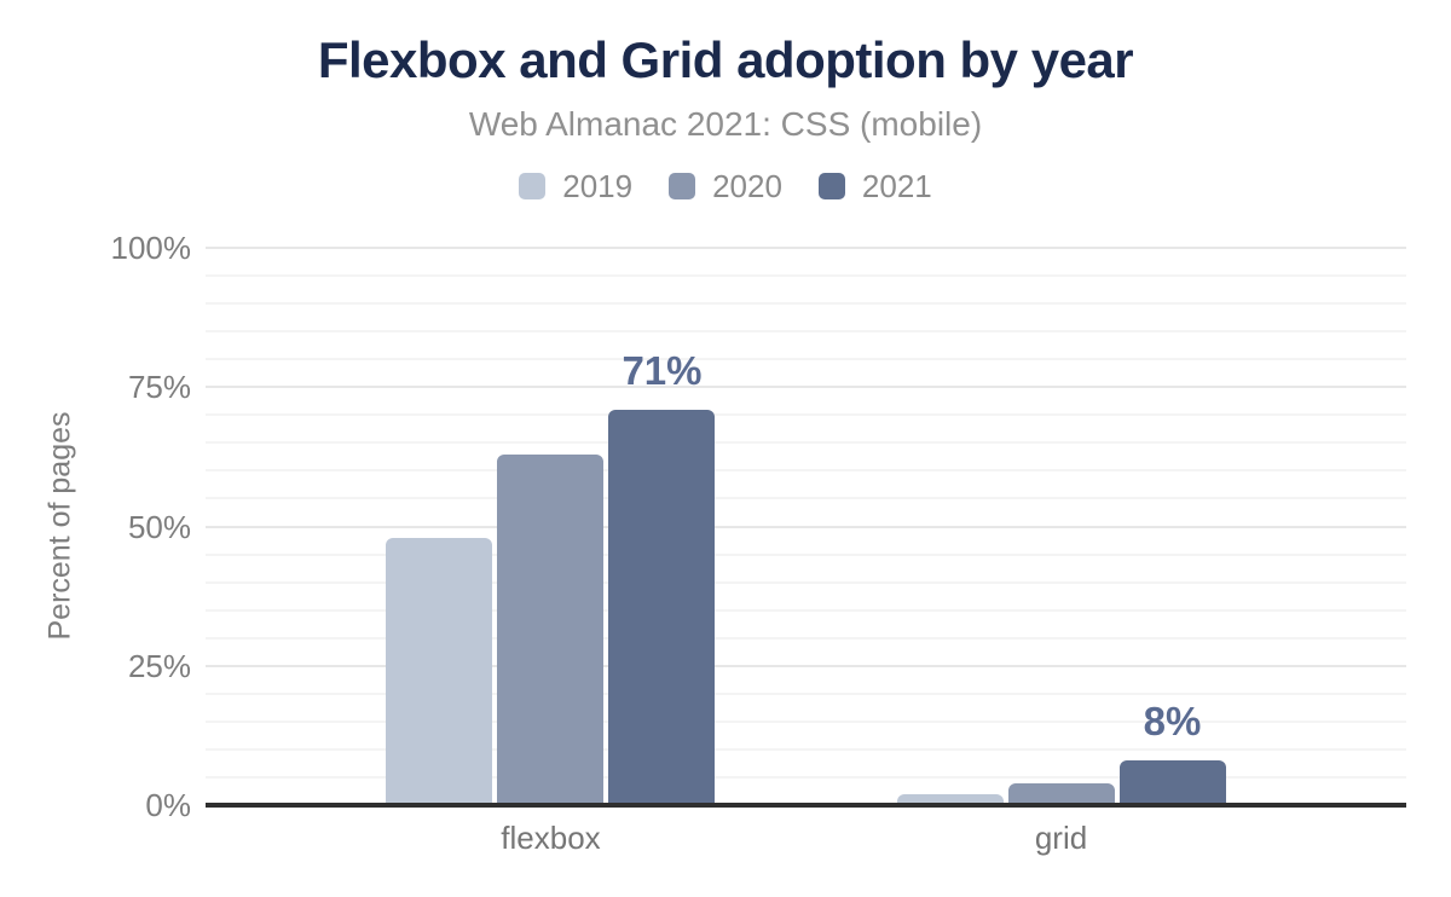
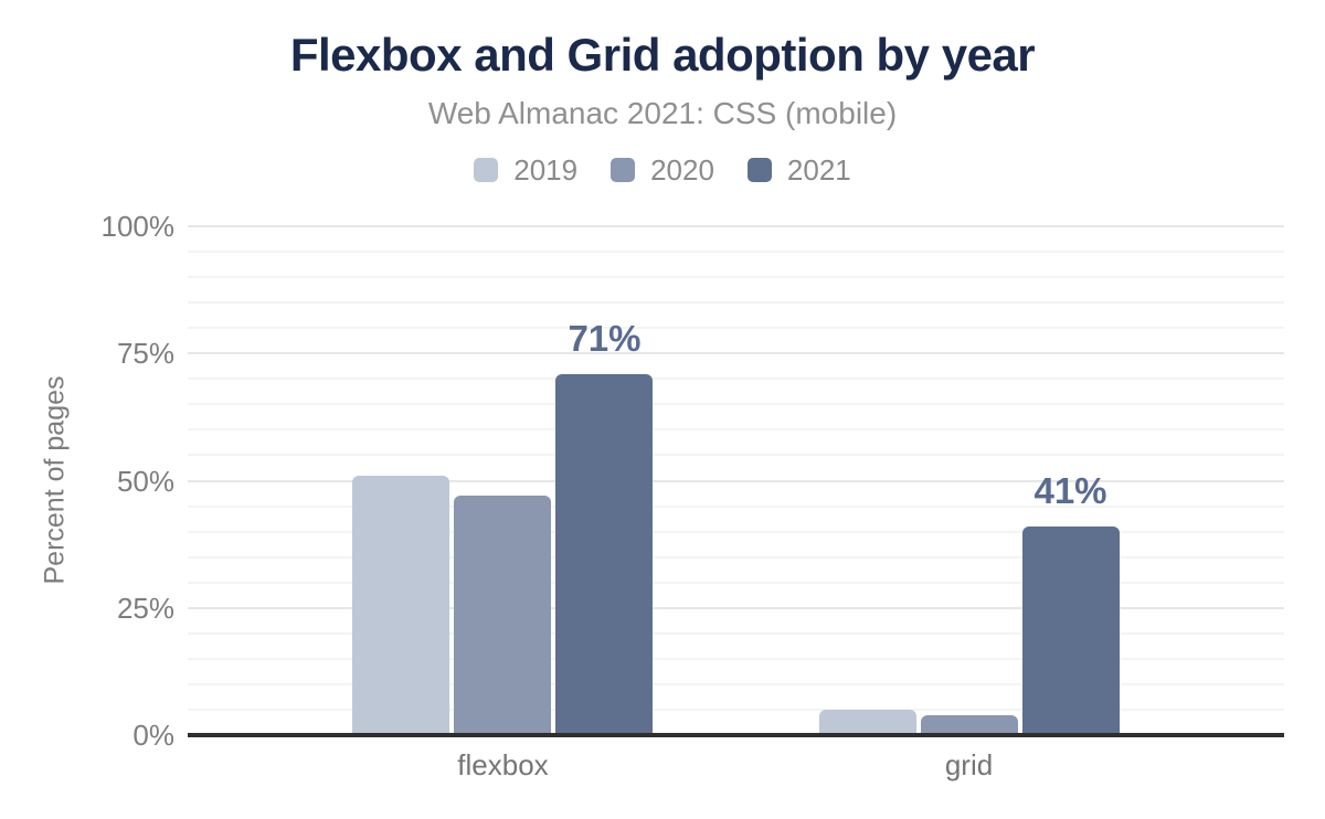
2019/flexbox: 48% -> 51%
2020/flexbox: 63% -> 47%
2019/grid: 2% -> 5%
2021/grid: 8% -> 41%
